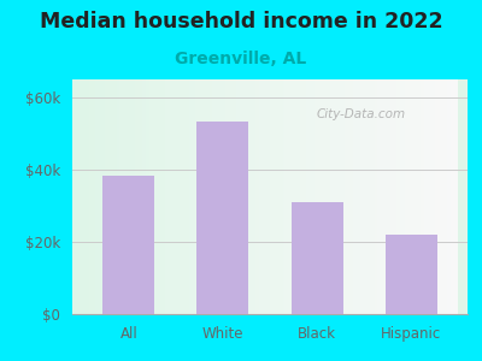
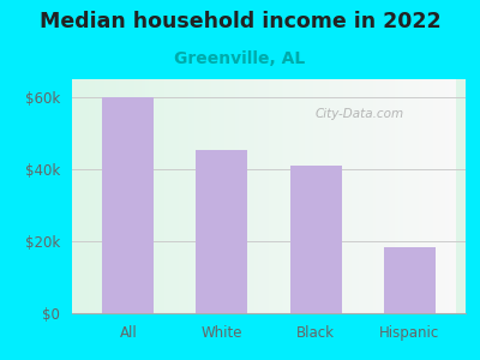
All: $38.5k -> $60.0k
White: $53.5k -> $45.5k
Black: $31.0k -> $41.0k
Hispanic: $22.0k -> $18.5k
